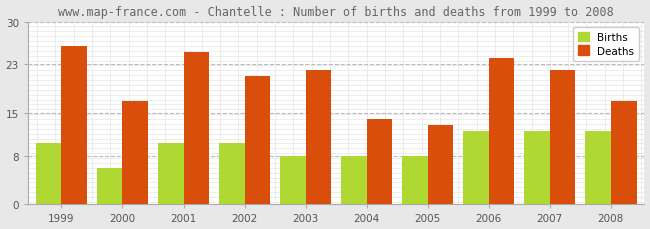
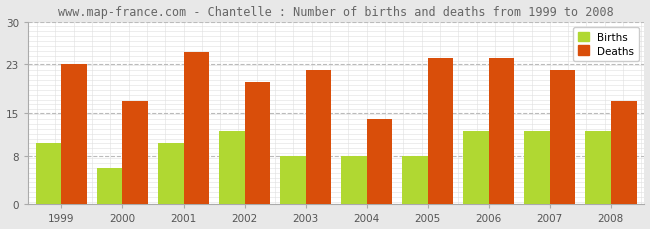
Deaths/1999: 26 -> 23
Births/2002: 10 -> 12
Deaths/2002: 21 -> 20
Deaths/2005: 13 -> 24
